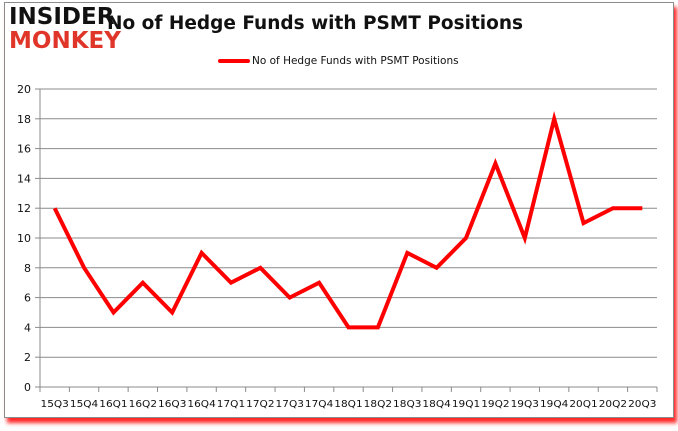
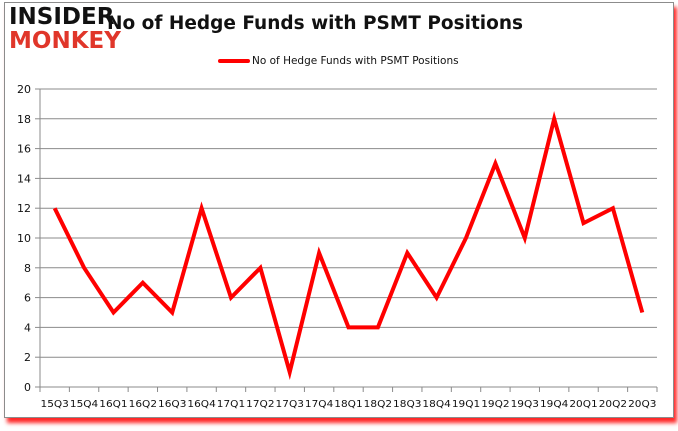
16Q4: 9 -> 12
17Q1: 7 -> 6
17Q3: 6 -> 1
17Q4: 7 -> 9
18Q4: 8 -> 6
20Q3: 12 -> 5
